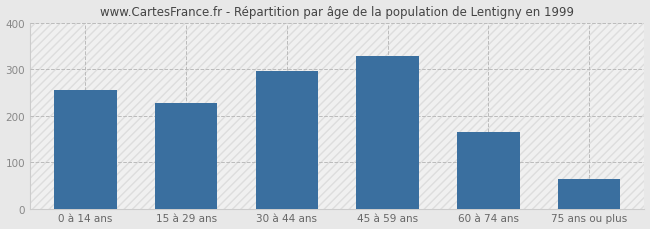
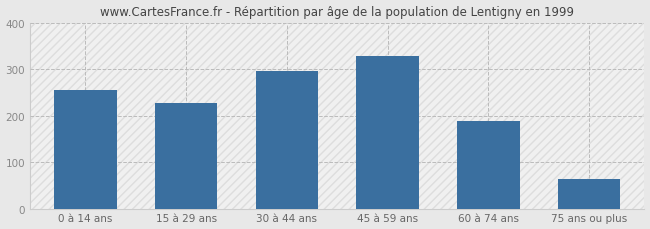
60 à 74 ans: 165 -> 188
